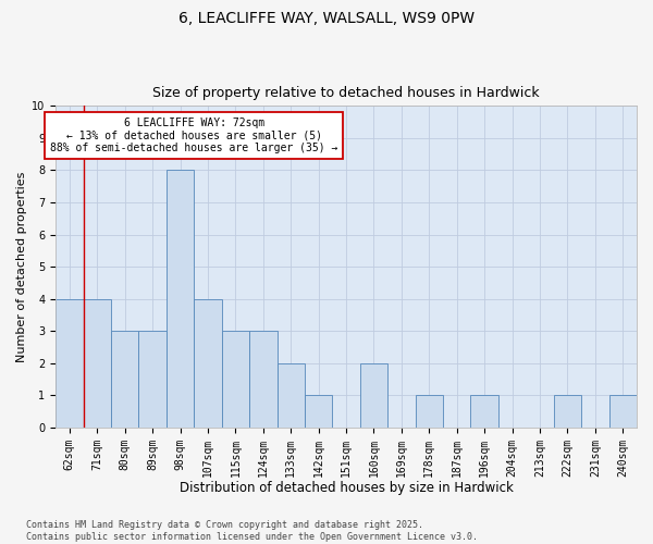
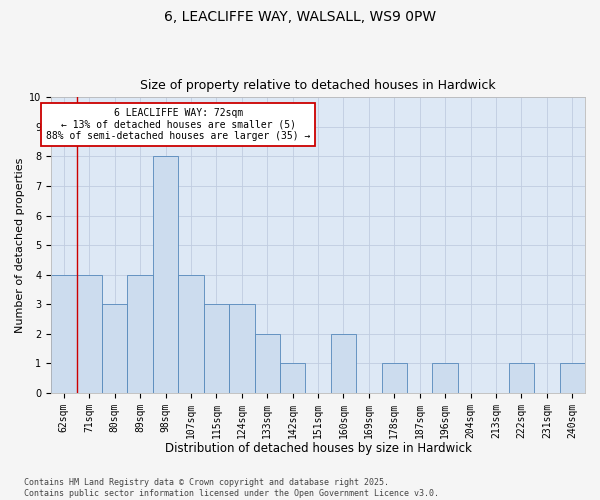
89sqm: 3 -> 4
